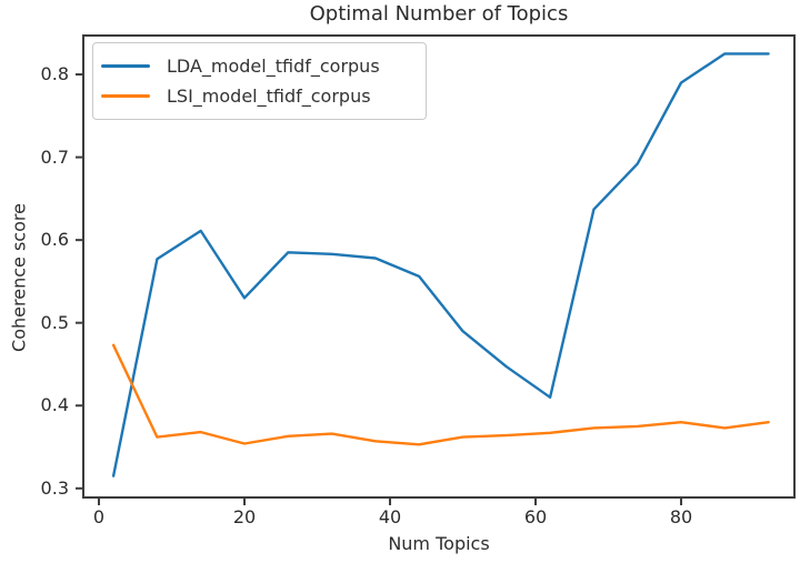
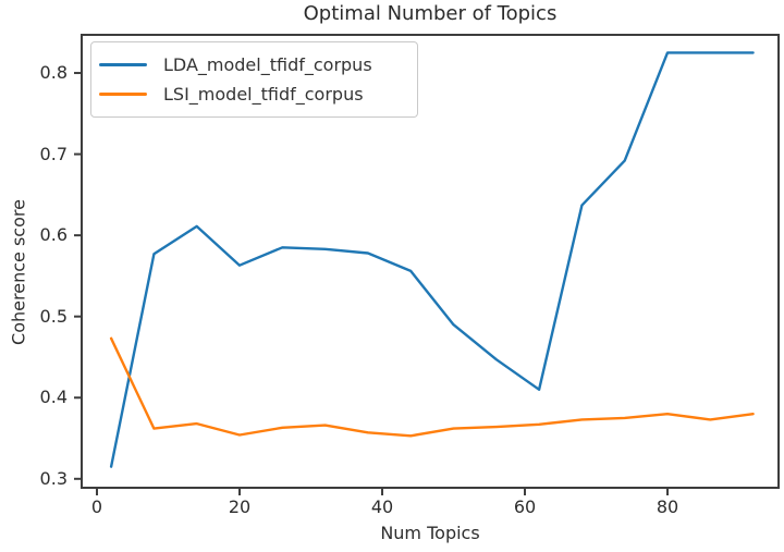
LDA_model_tfidf_corpus/20: 0.53 -> 0.56
LDA_model_tfidf_corpus/80: 0.79 -> 0.82
